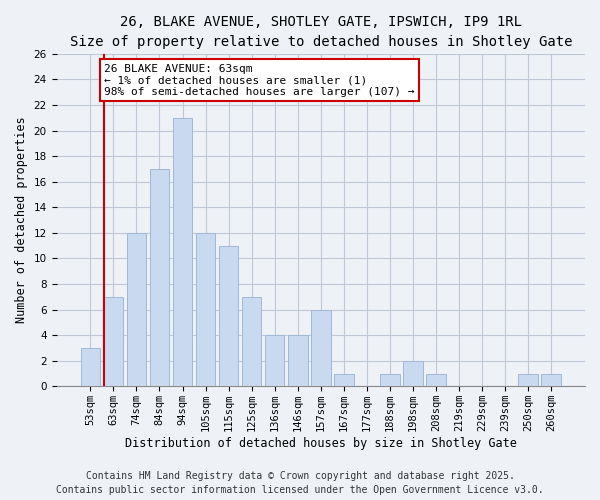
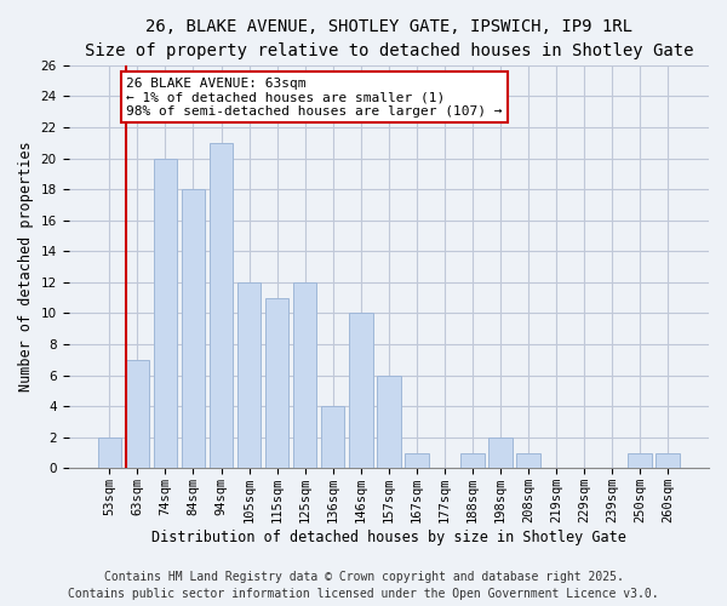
53sqm: 3 -> 2
74sqm: 12 -> 20
84sqm: 17 -> 18
125sqm: 7 -> 12
146sqm: 4 -> 10
